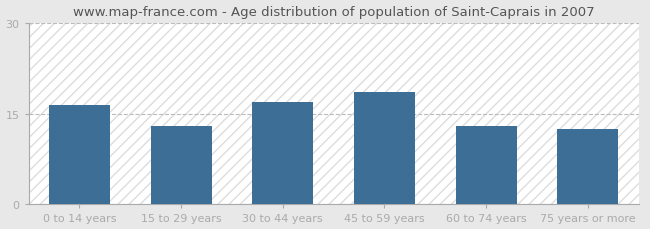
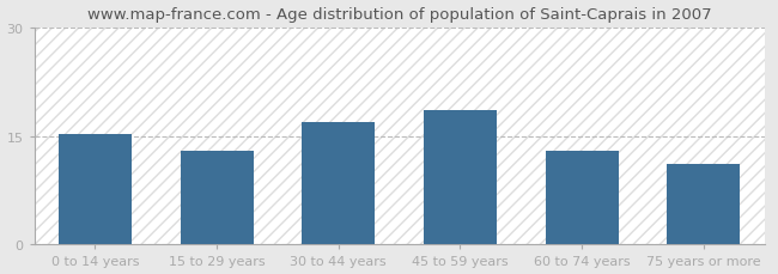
0 to 14 years: 16.5 -> 15.2
75 years or more: 12.5 -> 11.2
